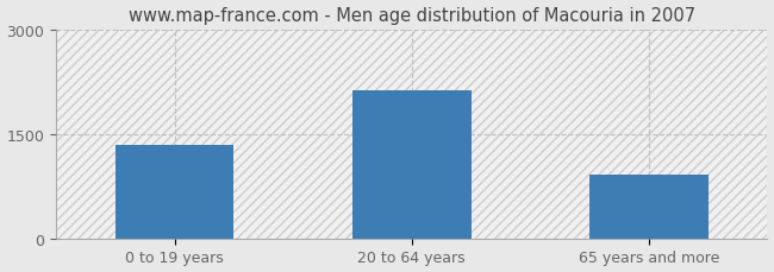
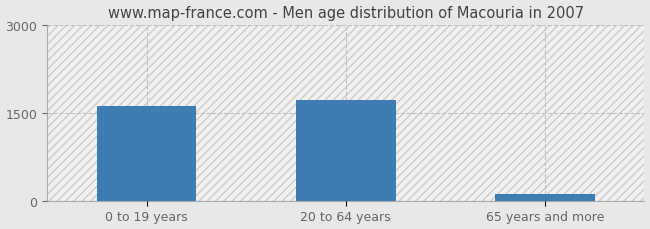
0 to 19 years: 1340 -> 1620
20 to 64 years: 2120 -> 1720
65 years and more: 920 -> 120
